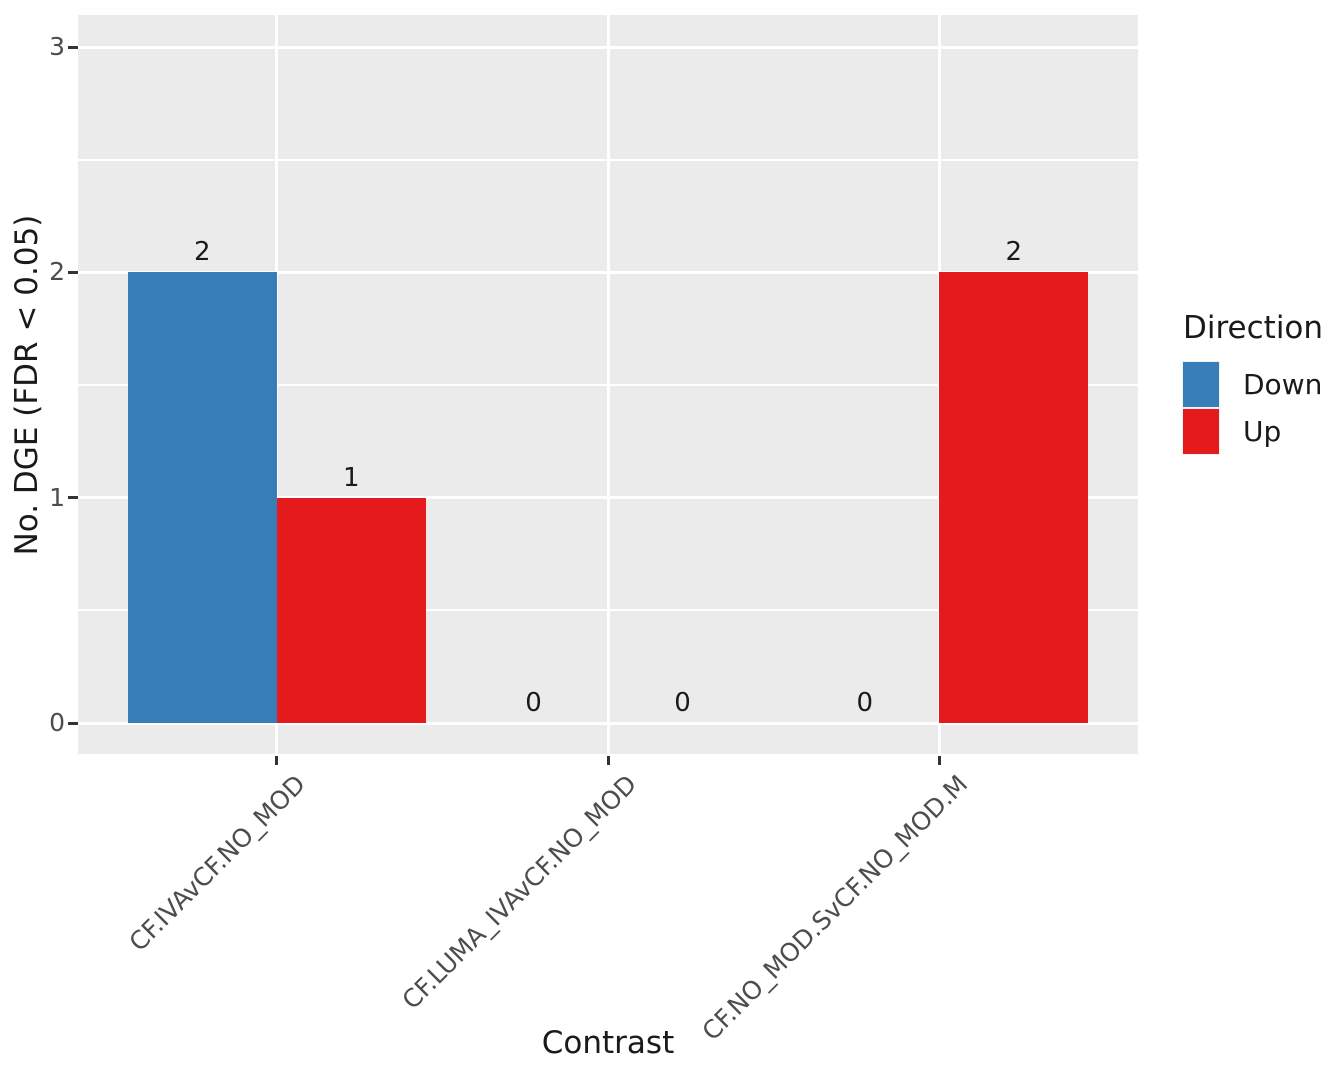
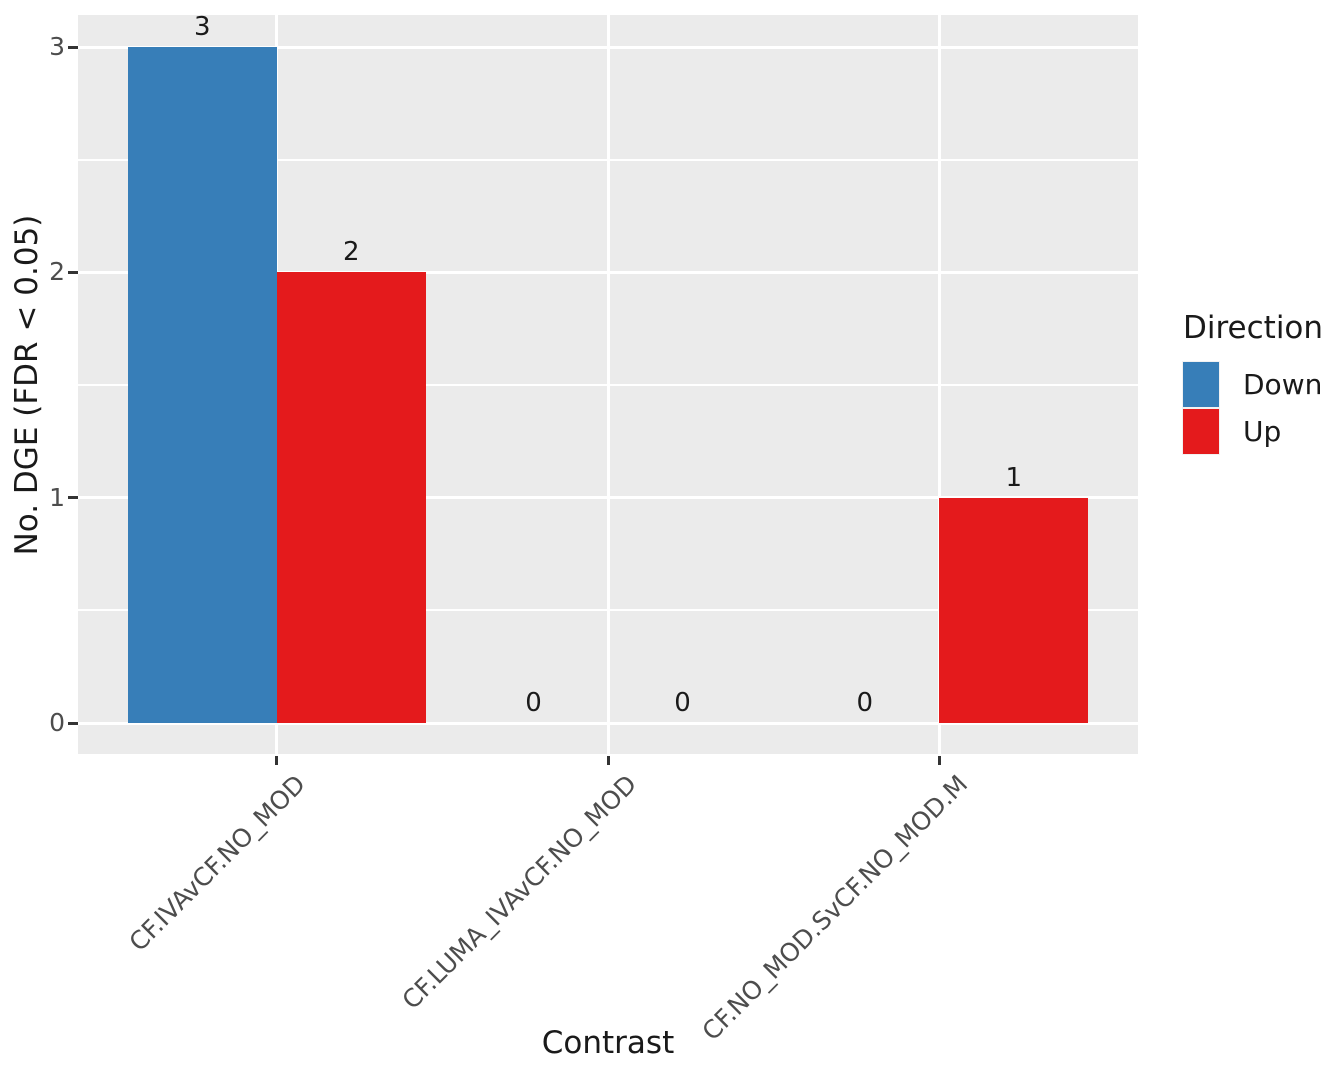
Down/CF.IVAvCF.NO_MOD: 2 -> 3
Up/CF.IVAvCF.NO_MOD: 1 -> 2
Up/CF.NO_MOD.SvCF.NO_MOD.M: 2 -> 1
